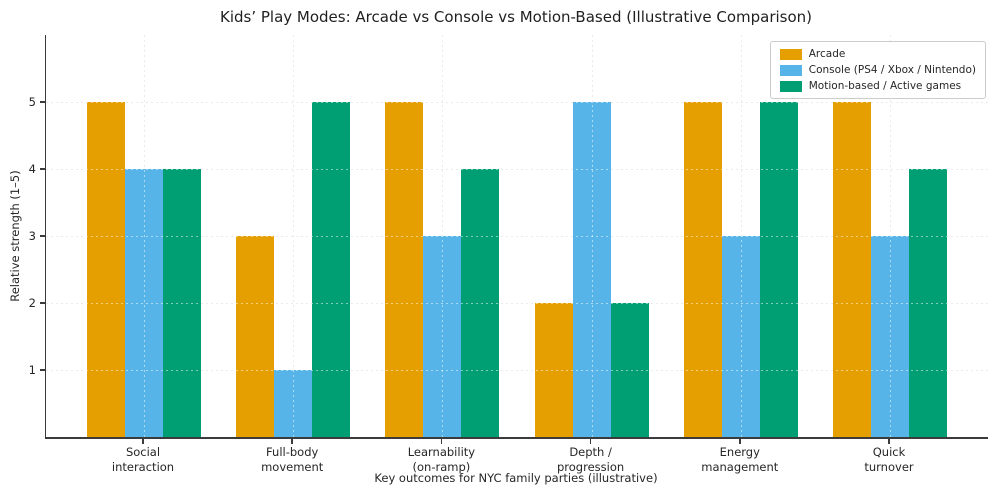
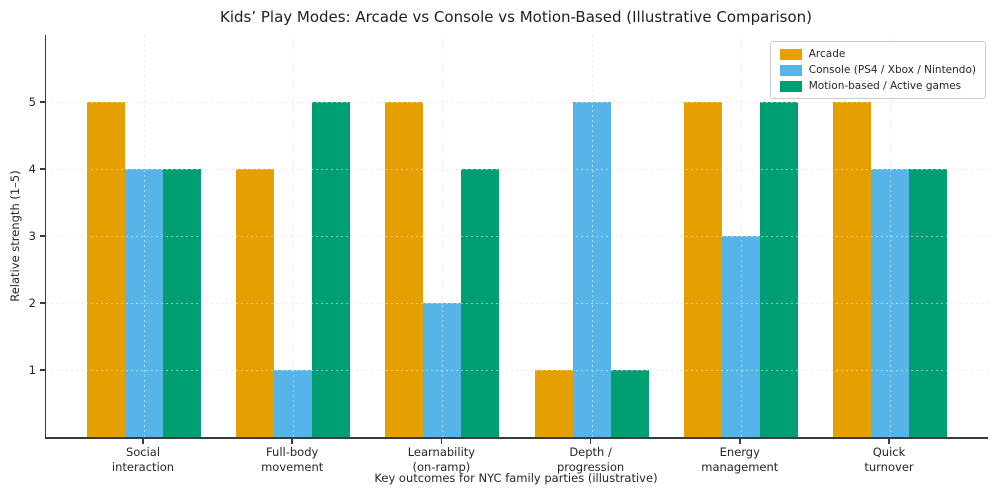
Arcade/Full-body movement: 3 -> 4
Console (PS4 / Xbox / Nintendo)/Learnability (on-ramp): 3 -> 2
Arcade/Depth / progression: 2 -> 1
Motion-based / Active games/Depth / progression: 2 -> 1
Console (PS4 / Xbox / Nintendo)/Quick turnover: 3 -> 4
